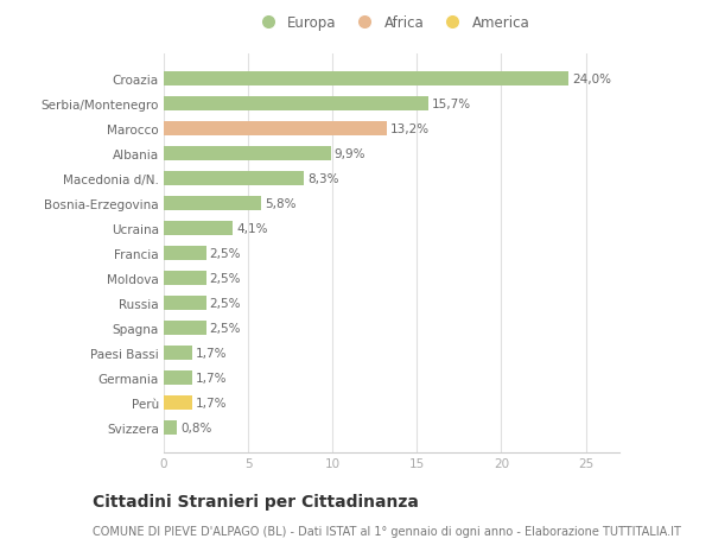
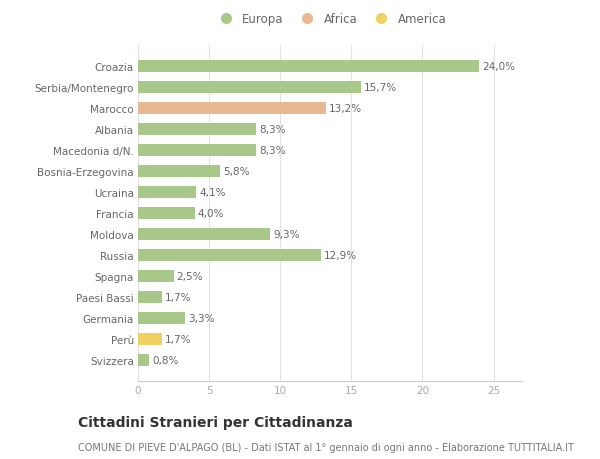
Albania: 9,9% -> 8,3%
Francia: 2,5% -> 4,0%
Moldova: 2,5% -> 9,3%
Russia: 2,5% -> 12,9%
Germania: 1,7% -> 3,3%
